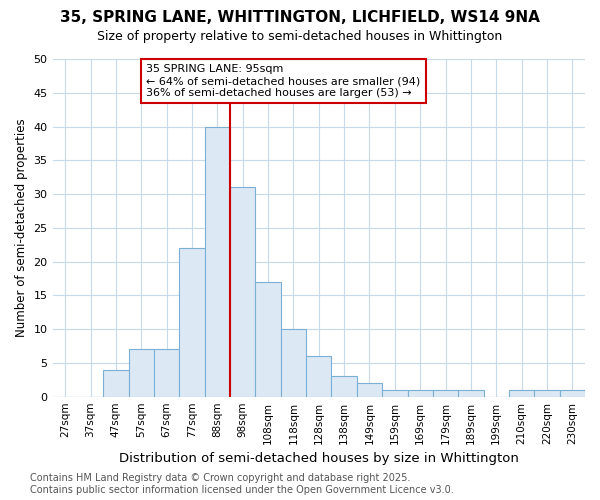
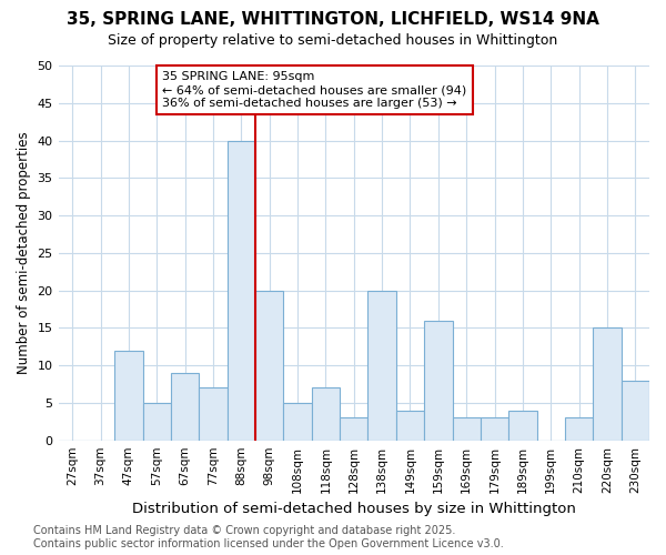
47sqm: 4 -> 12
57sqm: 7 -> 5
67sqm: 7 -> 9
77sqm: 22 -> 7
98sqm: 31 -> 20
108sqm: 17 -> 5
118sqm: 10 -> 7
128sqm: 6 -> 3
138sqm: 3 -> 20
149sqm: 2 -> 4
159sqm: 1 -> 16
169sqm: 1 -> 3
179sqm: 1 -> 3
189sqm: 1 -> 4
210sqm: 1 -> 3
220sqm: 1 -> 15
230sqm: 1 -> 8
